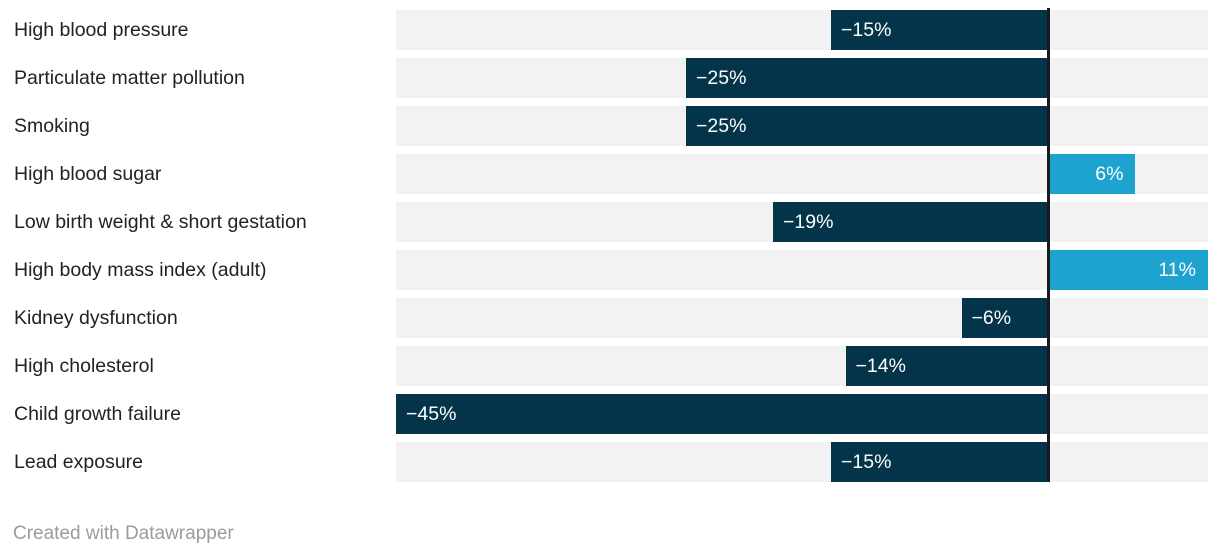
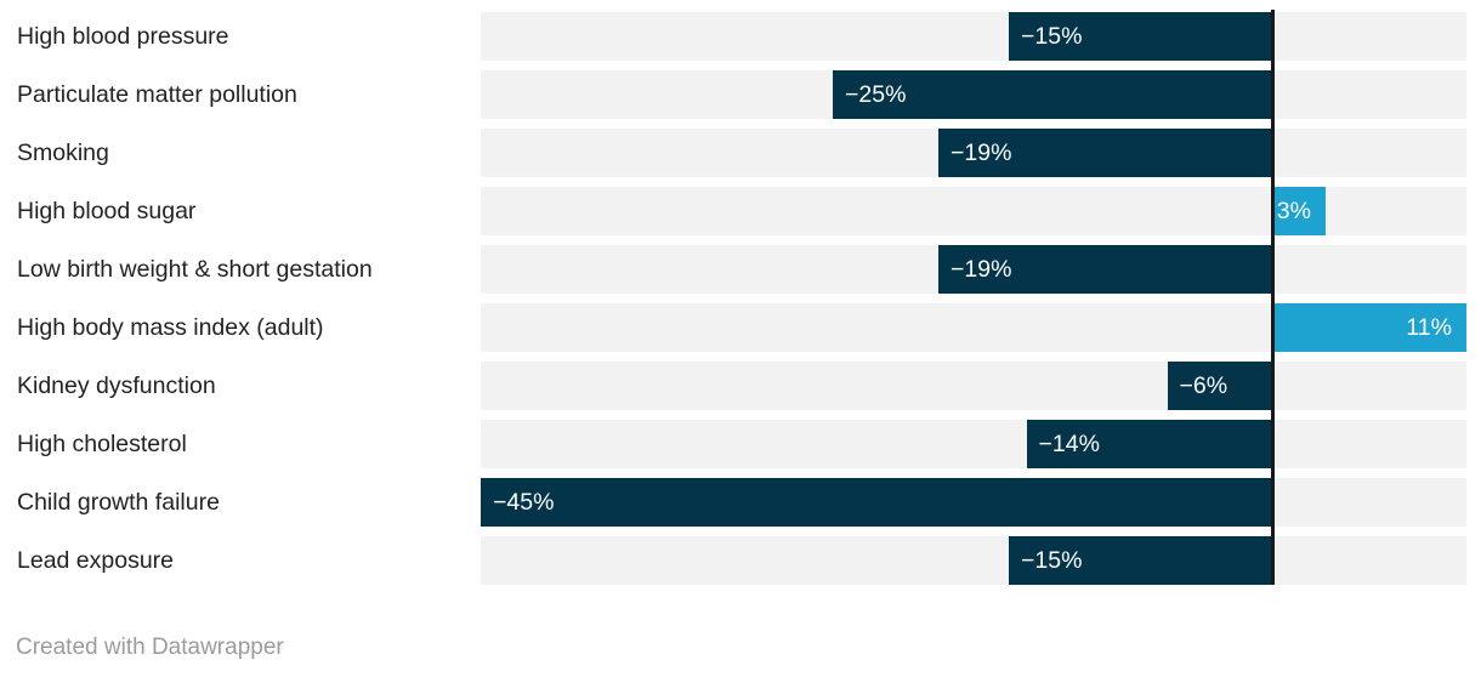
Smoking: −25% -> −19%
High blood sugar: 6% -> 3%
